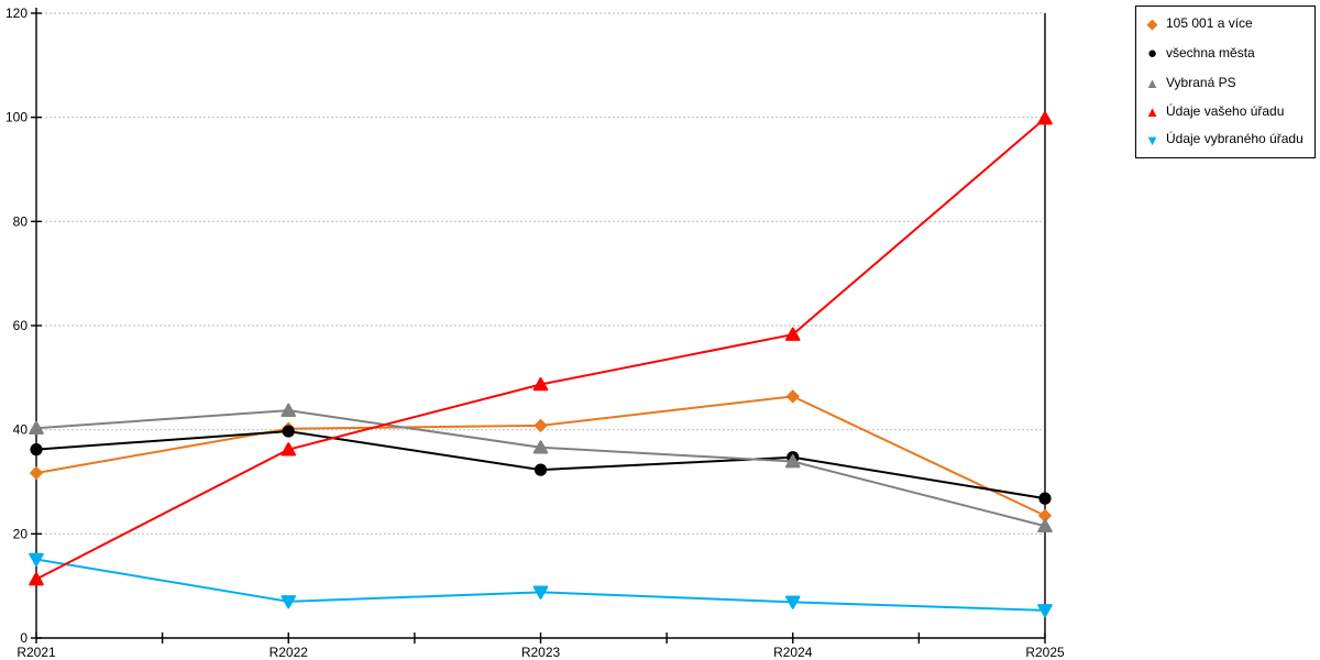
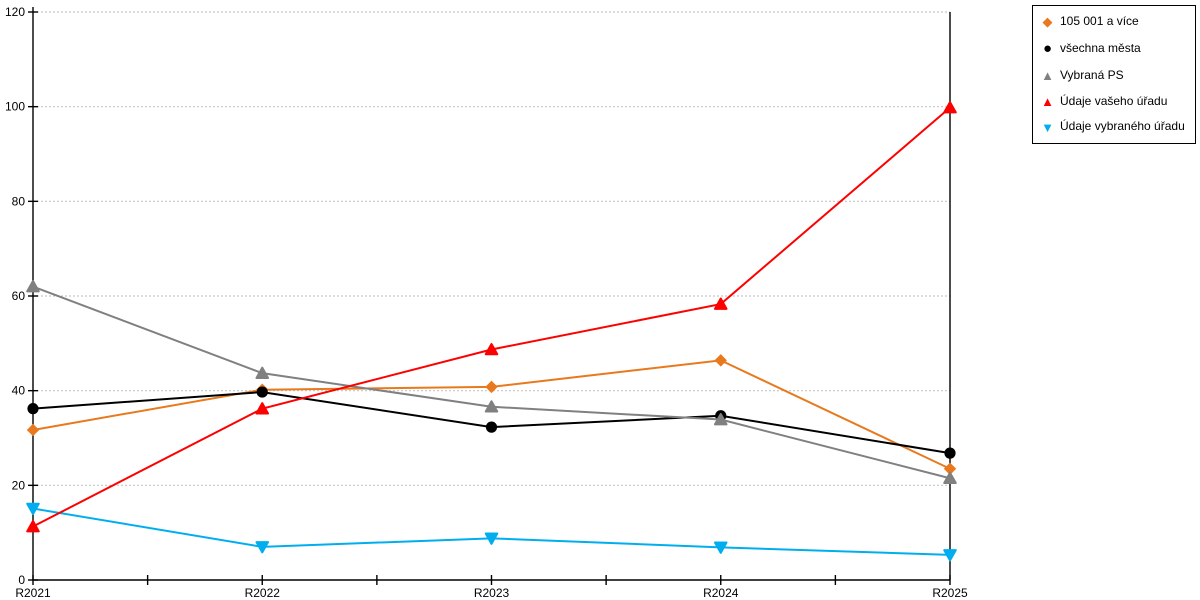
Vybraná PS/R2021: 40 -> 62
